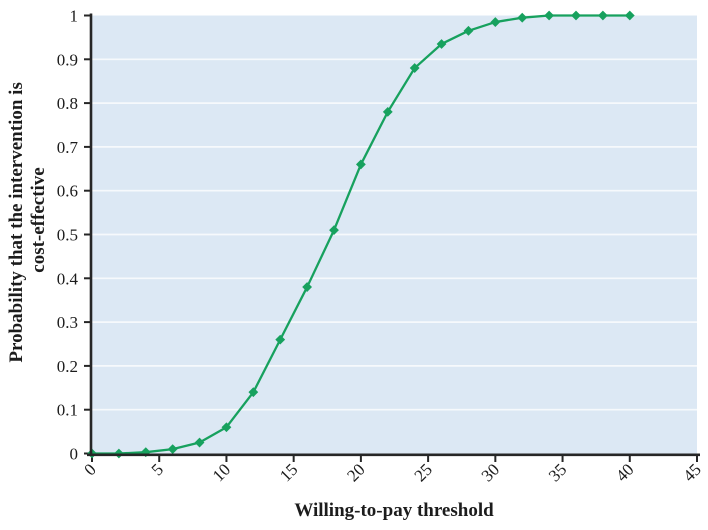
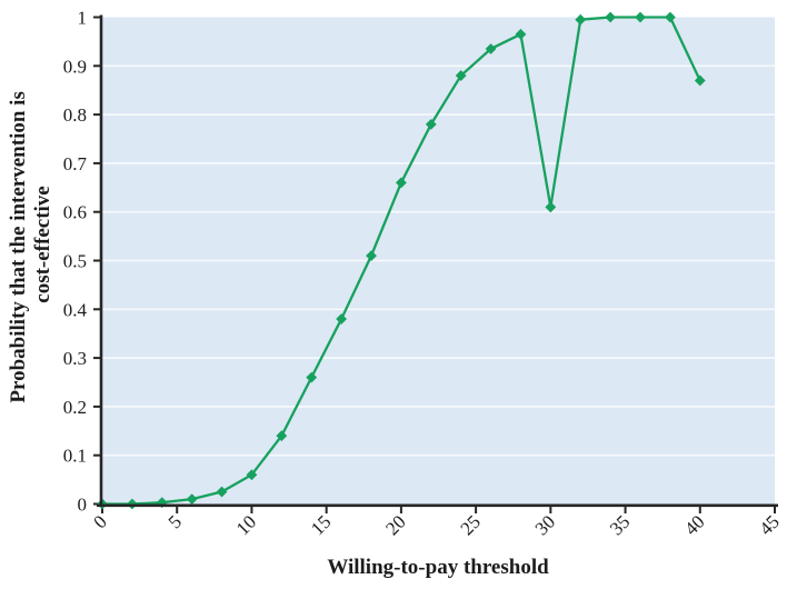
30: 0.98 -> 0.61
40: 1.00 -> 0.87
